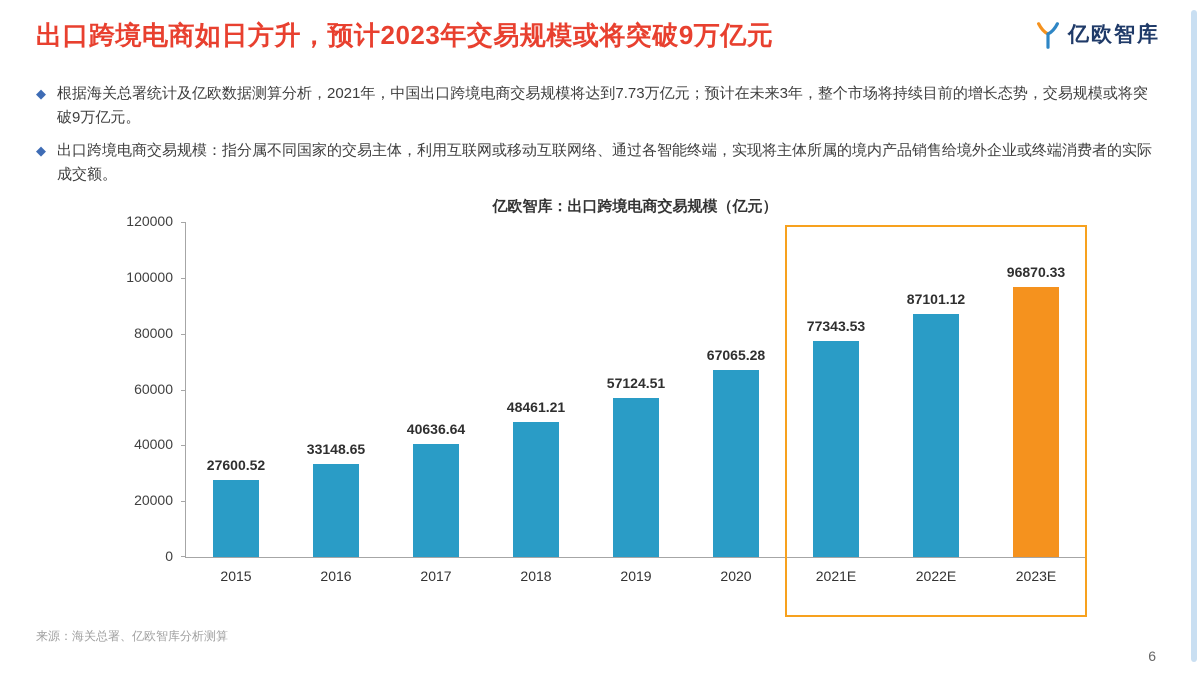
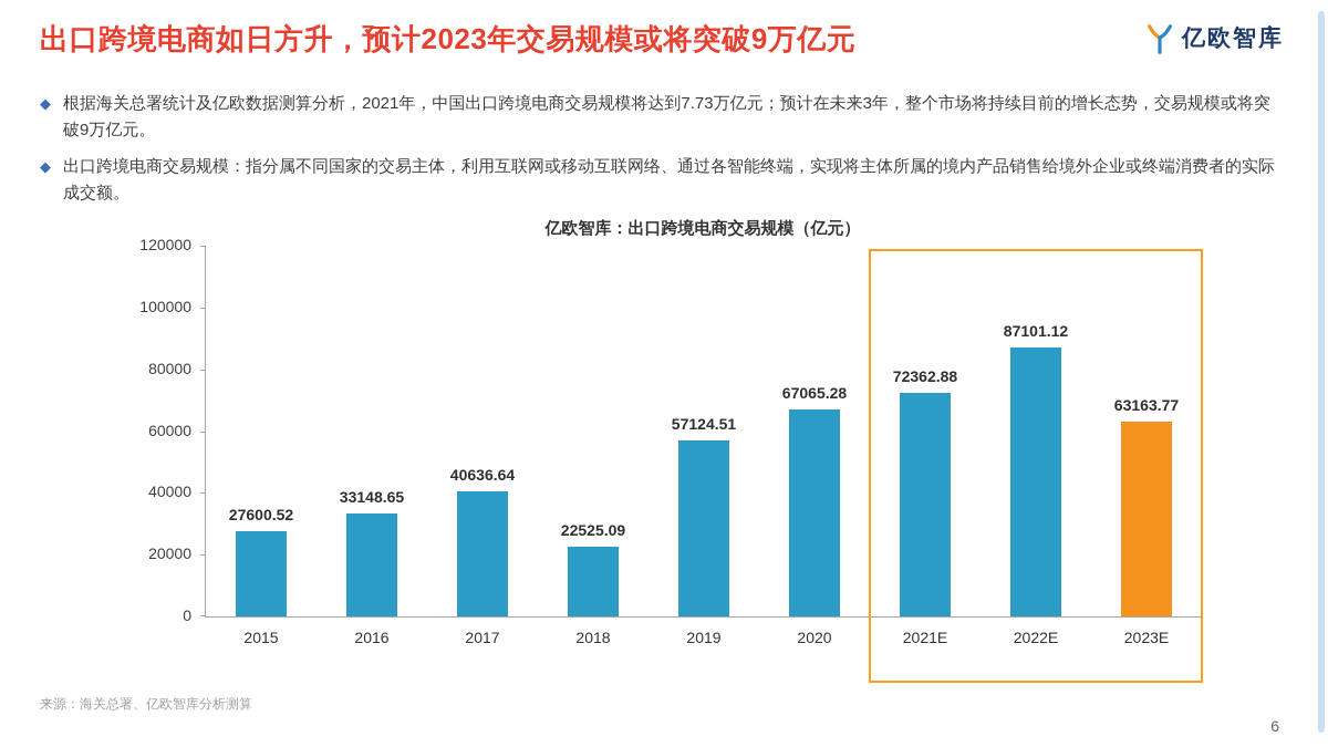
2018: 48461.21 -> 22525.09
2021E: 77343.53 -> 72362.88
2023E: 96870.33 -> 63163.77
